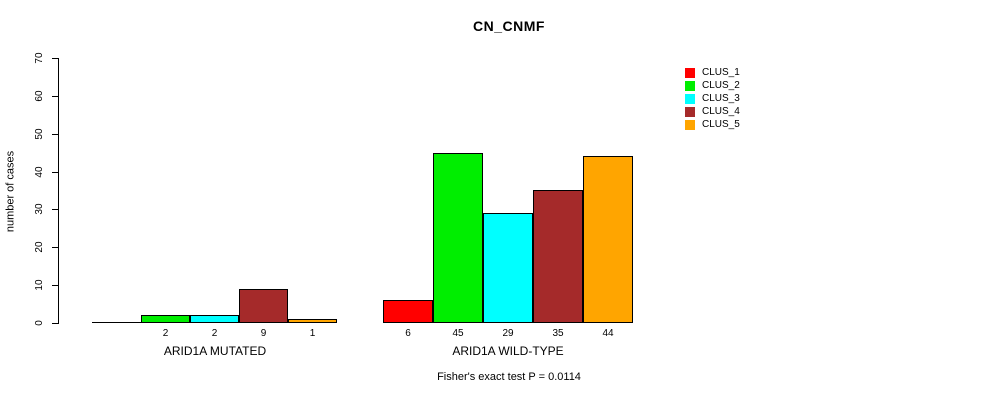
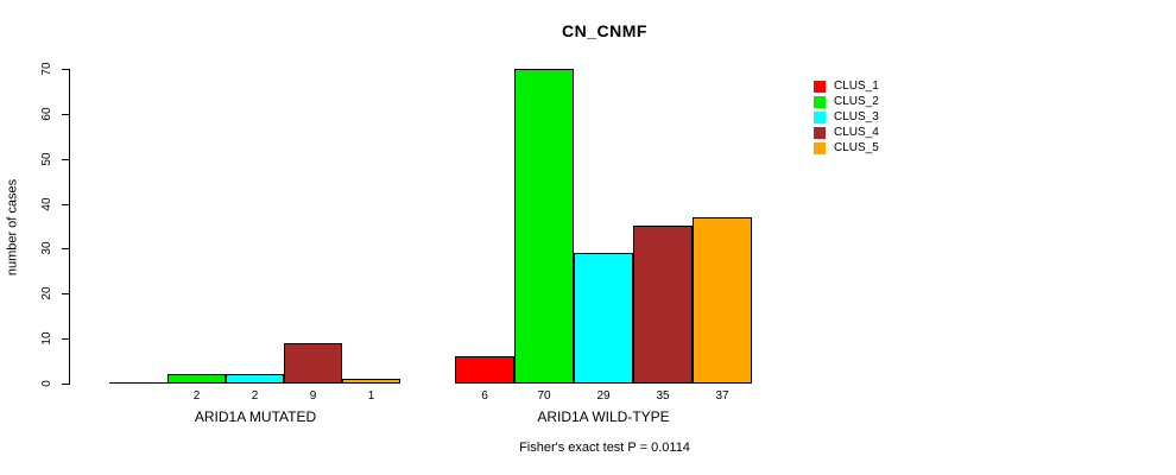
CLUS_2/ARID1A WILD-TYPE: 45 -> 70
CLUS_5/ARID1A WILD-TYPE: 44 -> 37
